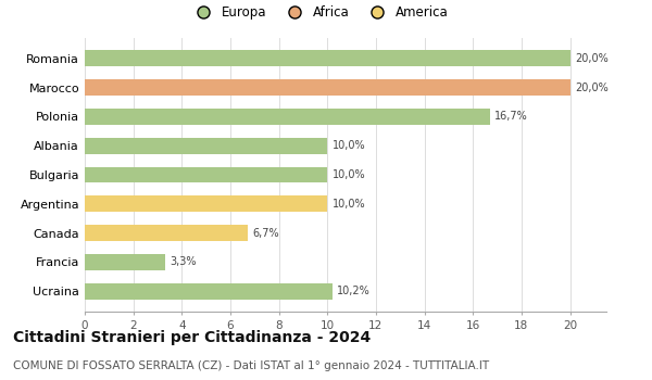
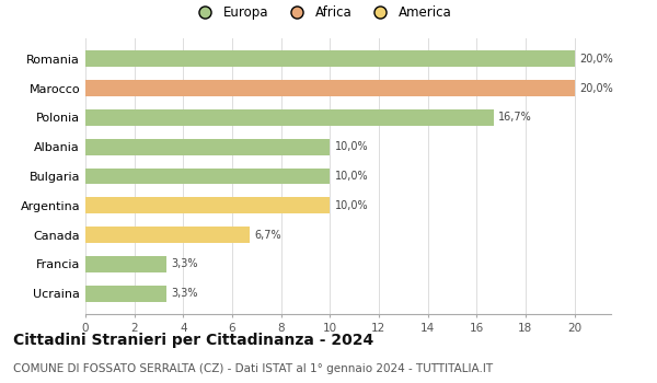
Ucraina: 10,2% -> 3,3%
